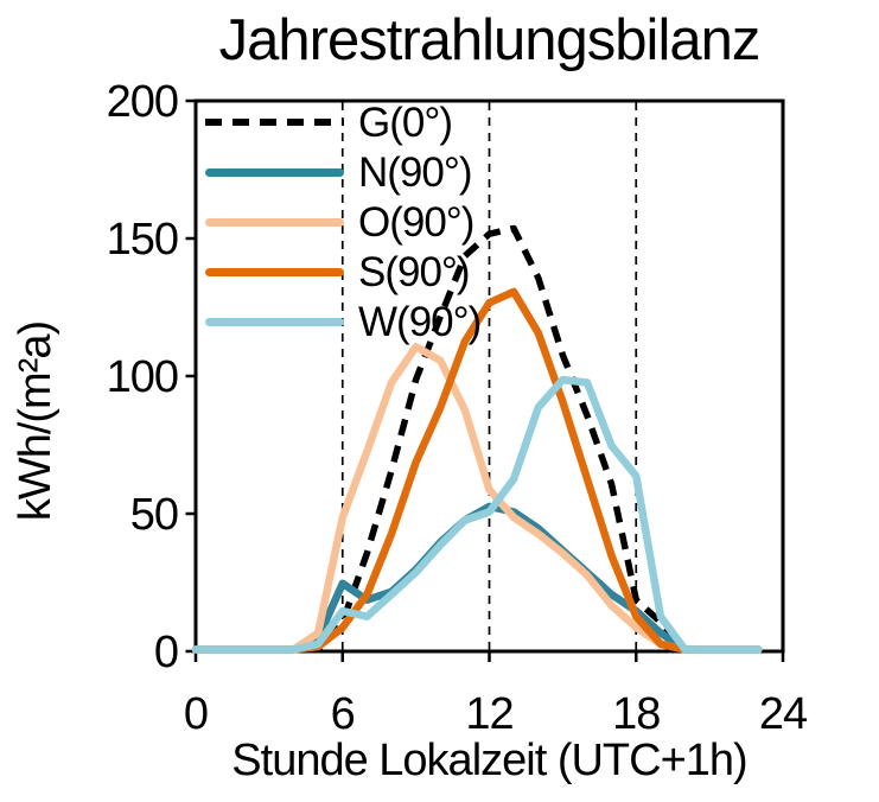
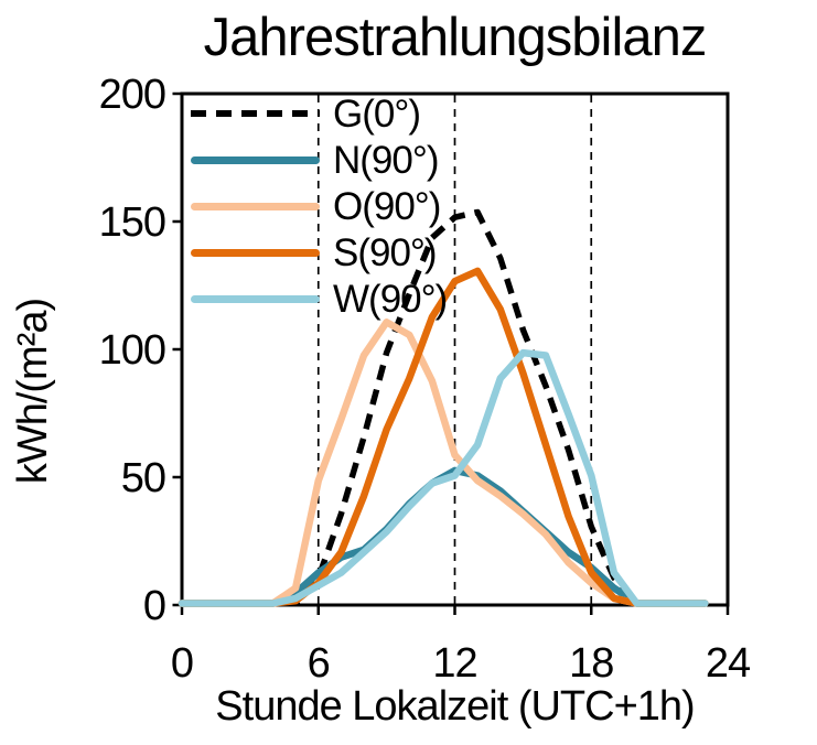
N(90°)/6: 24 -> 12
W(90°)/6: 14 -> 7
G(0°)/18: 18 -> 30
W(90°)/18: 63 -> 50
